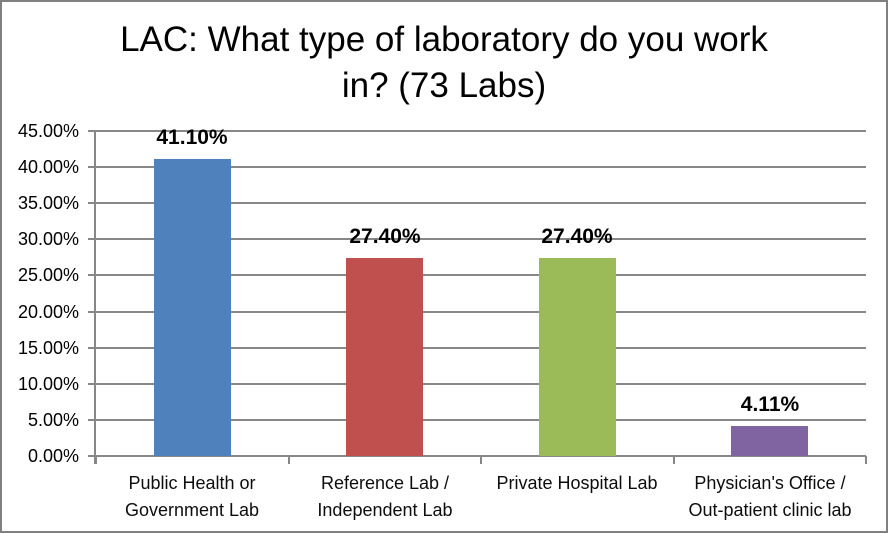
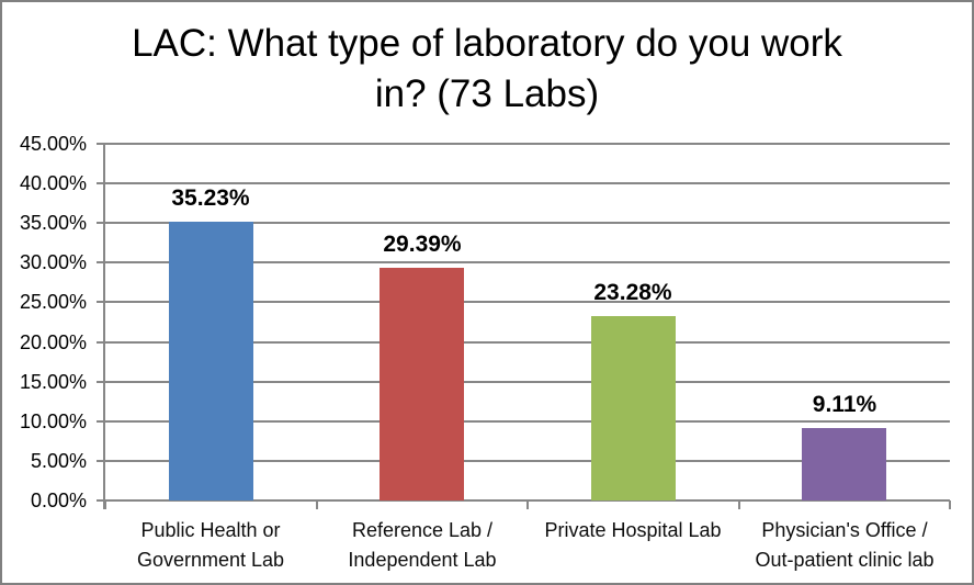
Public Health or Government Lab: 41.10% -> 35.23%
Reference Lab / Independent Lab: 27.40% -> 29.39%
Private Hospital Lab: 27.40% -> 23.28%
Physician's Office / Out-patient clinic lab: 4.11% -> 9.11%
